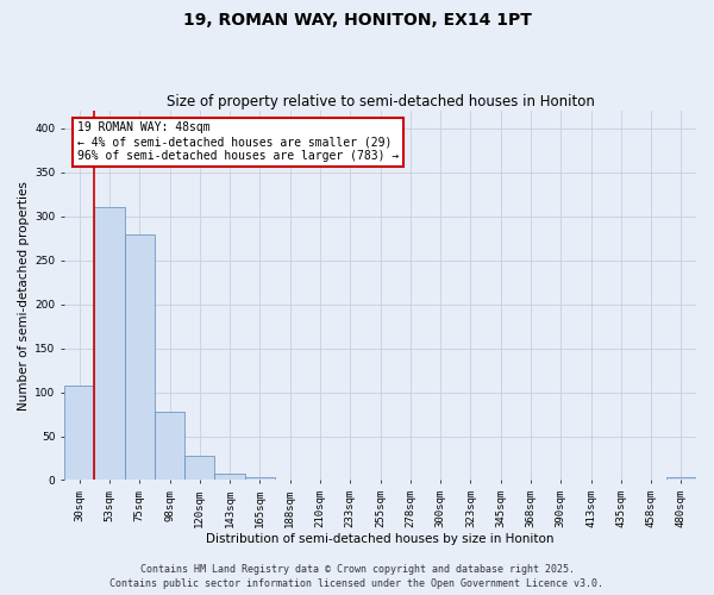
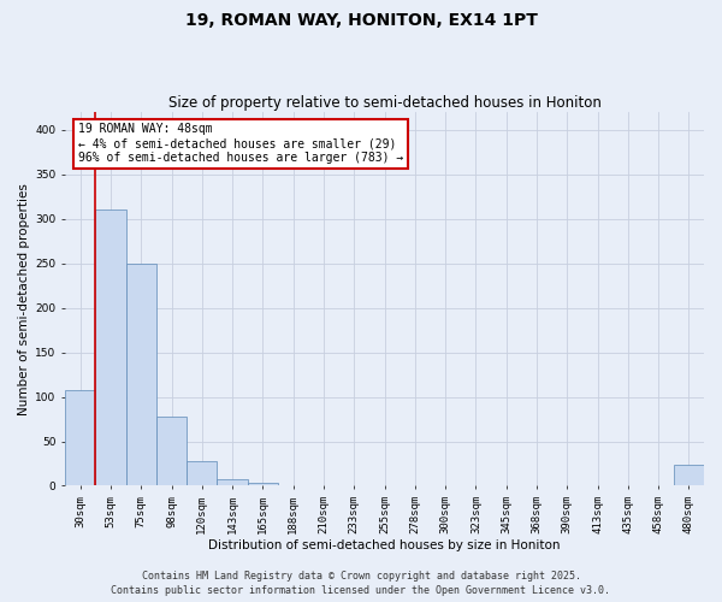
75sqm: 279 -> 250
480sqm: 3 -> 24
